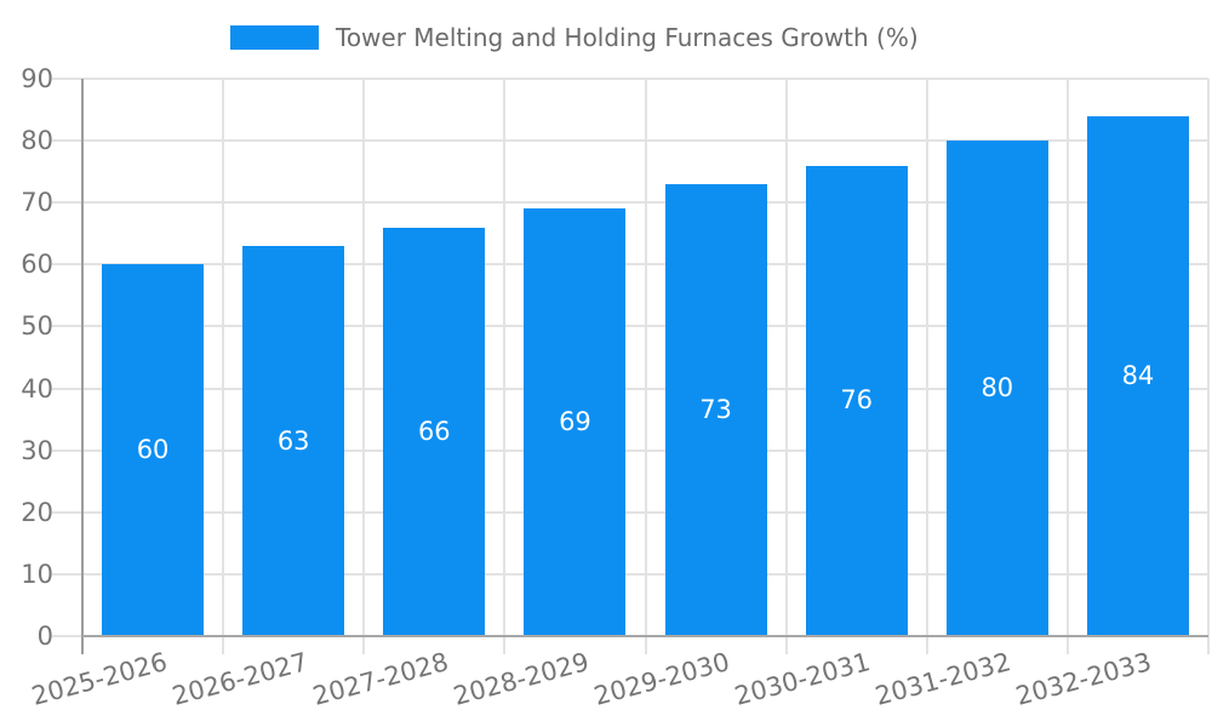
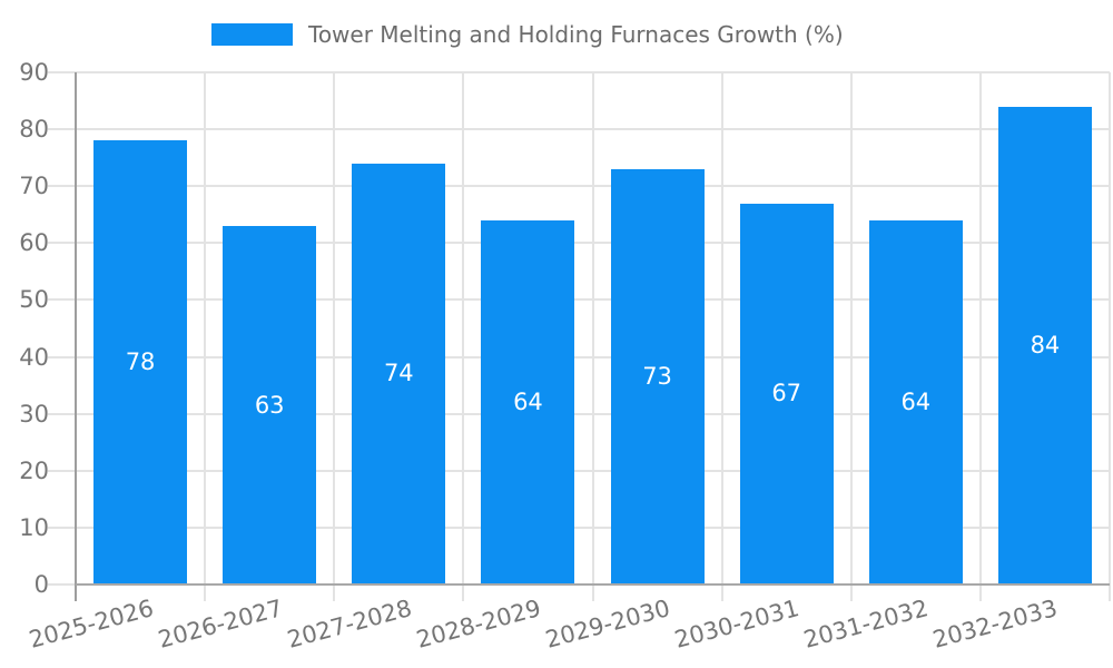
2025-2026: 60 -> 78
2027-2028: 66 -> 74
2028-2029: 69 -> 64
2030-2031: 76 -> 67
2031-2032: 80 -> 64
